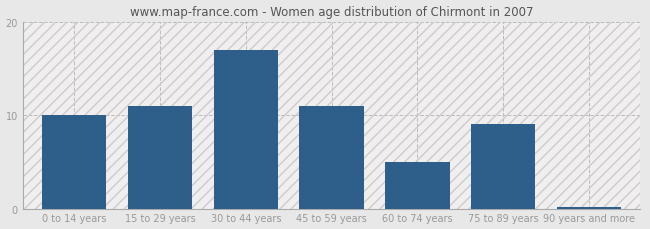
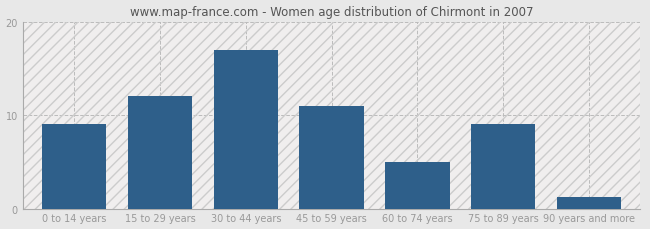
0 to 14 years: 10.0 -> 9.0
15 to 29 years: 11.0 -> 12.0
90 years and more: 0.2 -> 1.2
